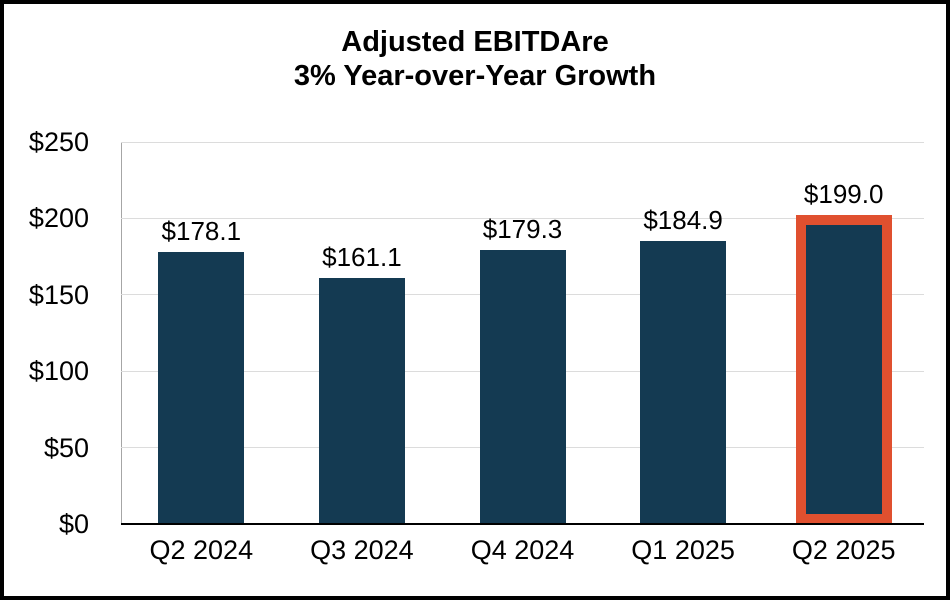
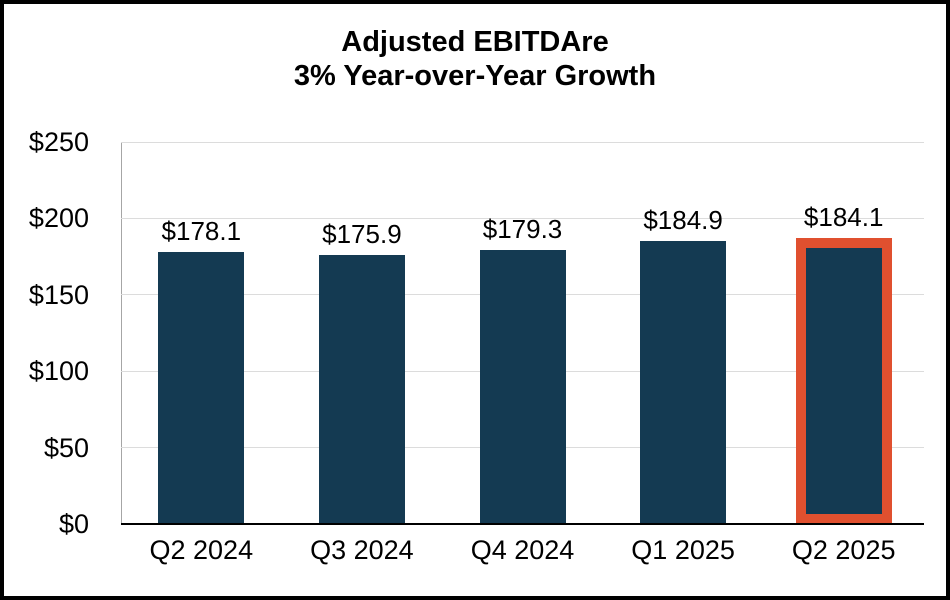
Q3 2024: $161.1 -> $175.9
Q2 2025: $199.0 -> $184.1
